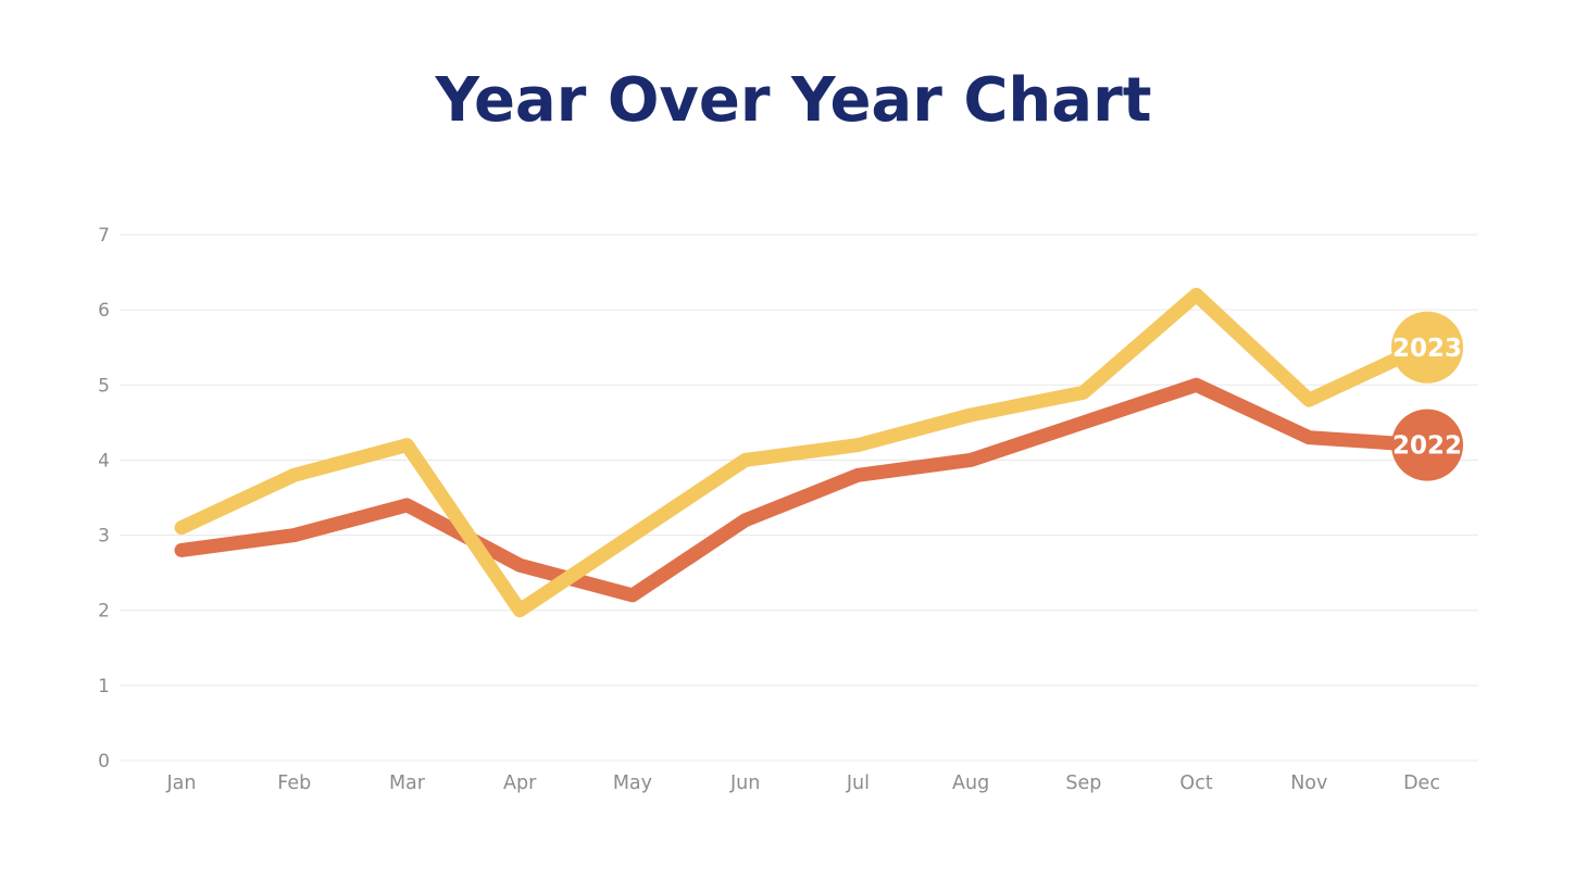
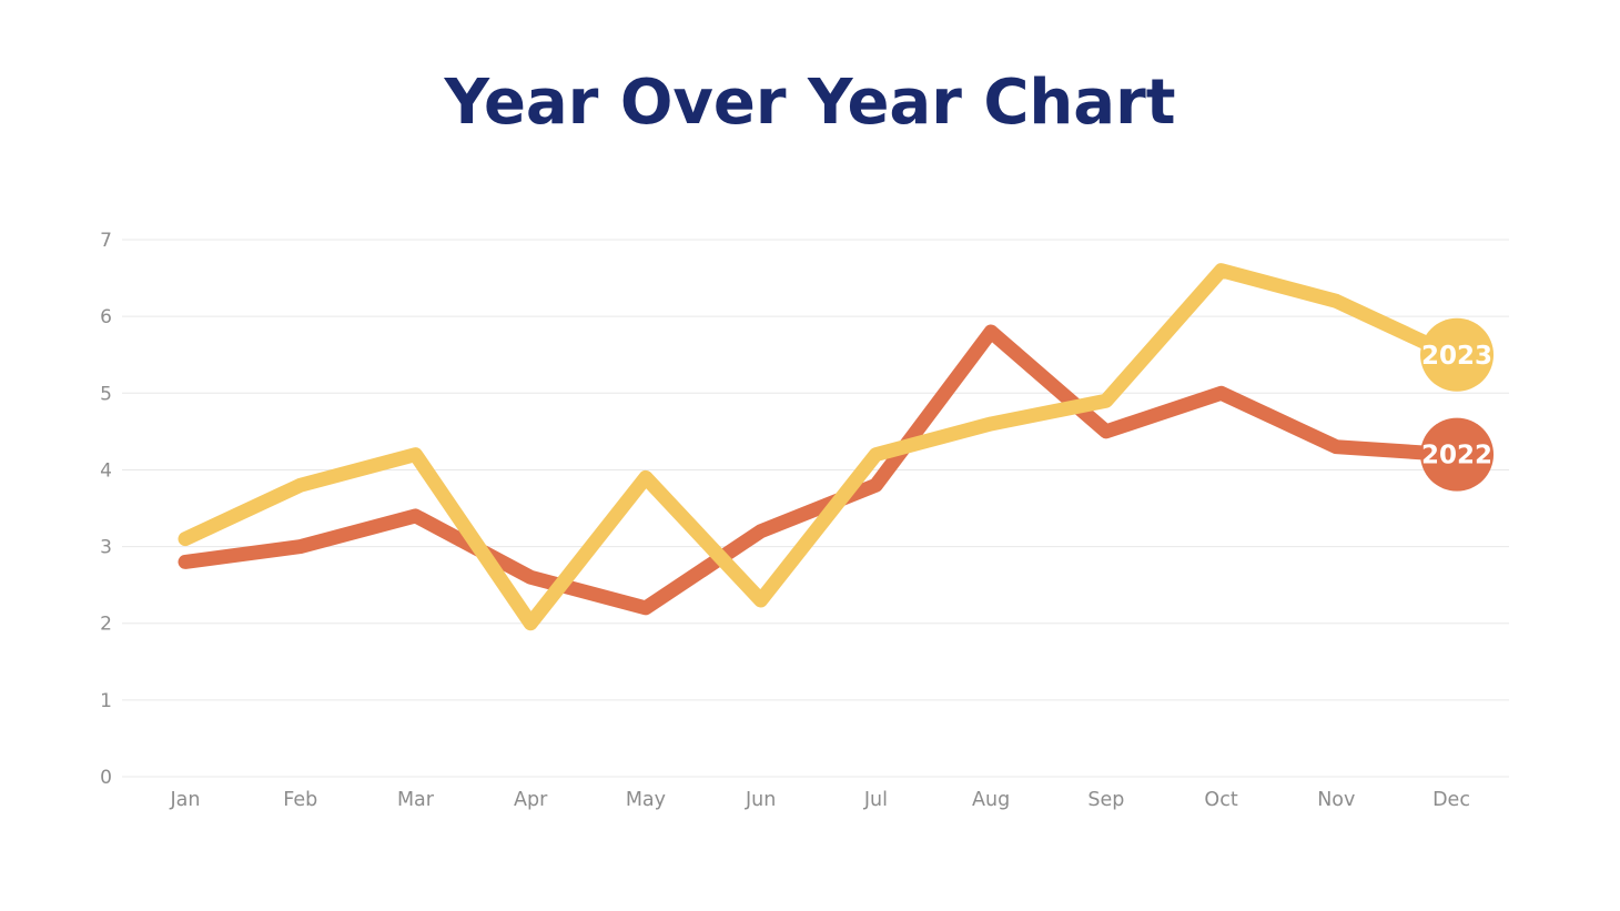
2023/May: 3.0 -> 3.9
2023/Jun: 4.0 -> 2.3
2022/Aug: 4.0 -> 5.8
2023/Oct: 6.2 -> 6.6
2023/Nov: 4.8 -> 6.2
